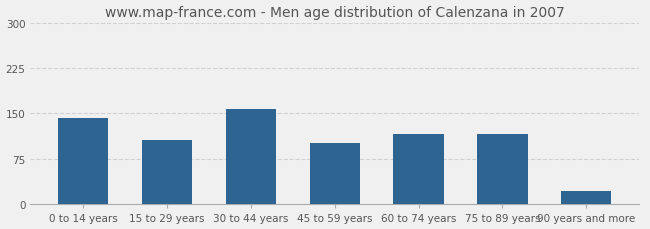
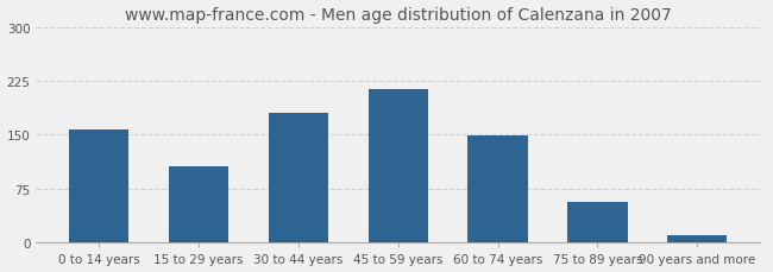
0 to 14 years: 142 -> 157
30 to 44 years: 158 -> 180
45 to 59 years: 102 -> 213
60 to 74 years: 116 -> 149
75 to 89 years: 116 -> 57
90 years and more: 22 -> 10
